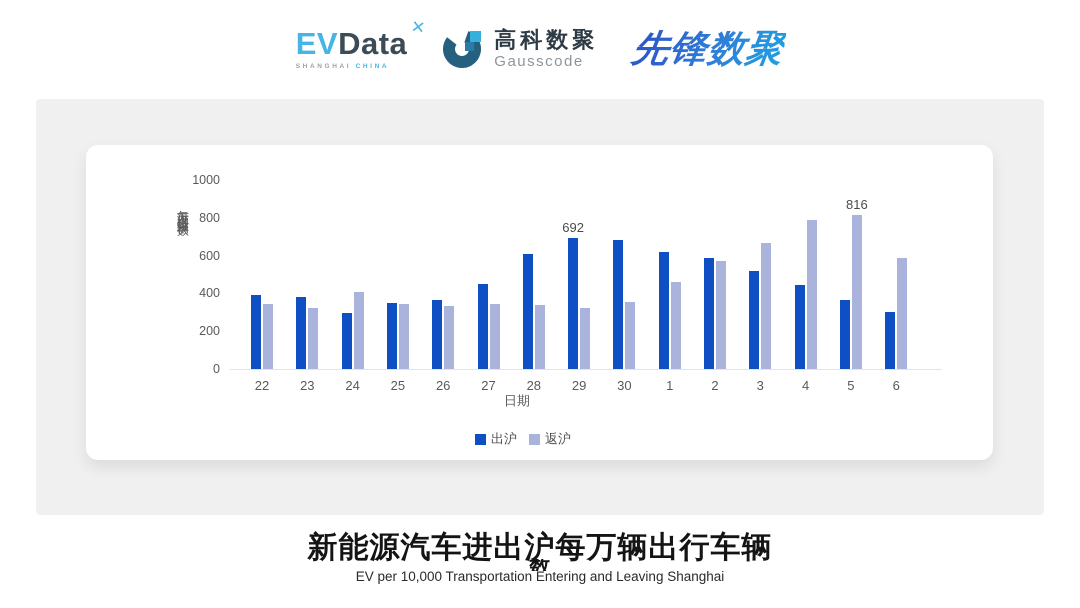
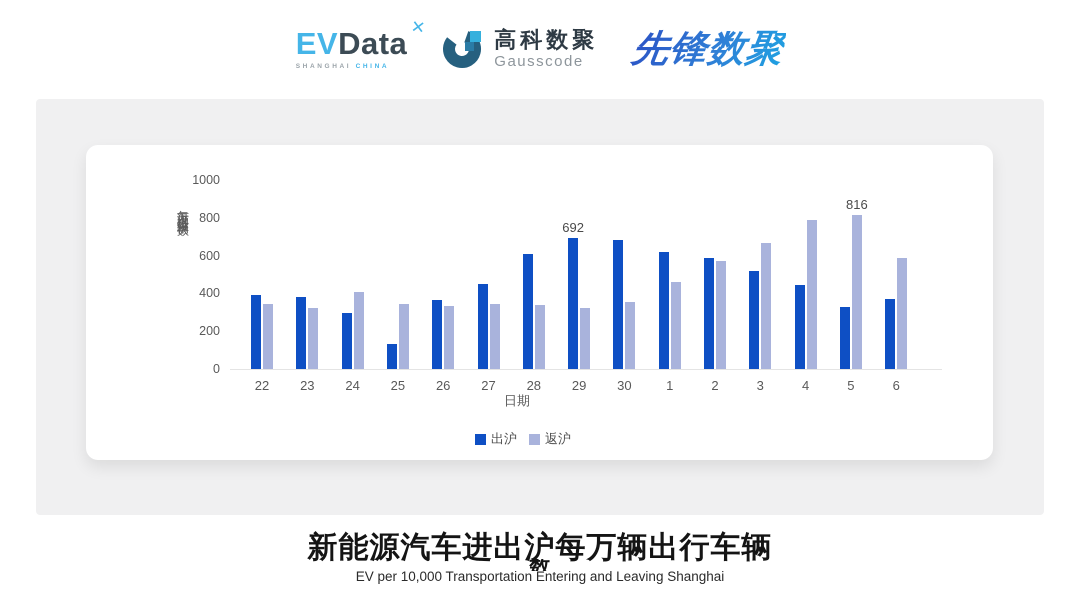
出沪/25: 350 -> 130
出沪/5: 360 -> 330
出沪/6: 300 -> 370
